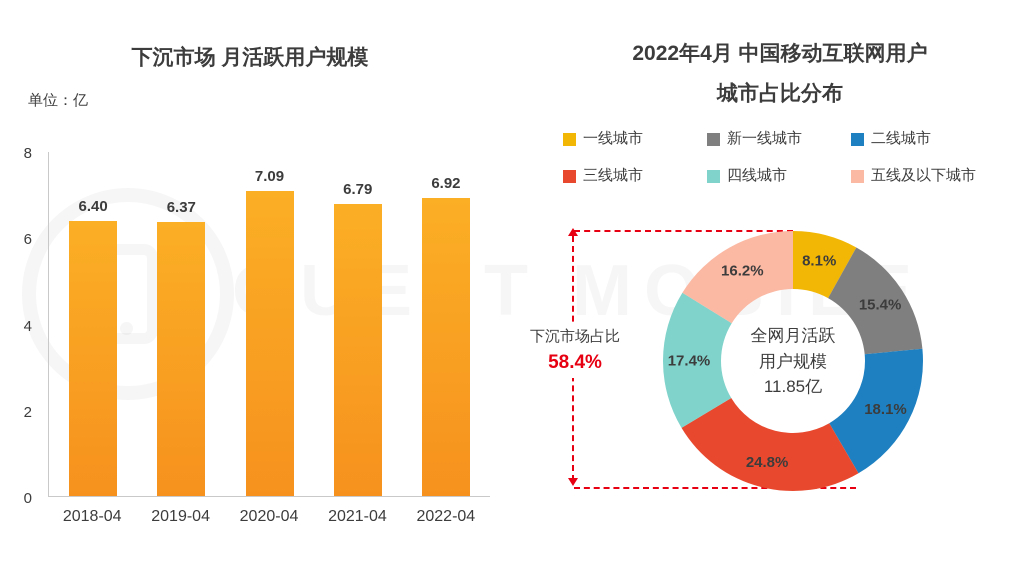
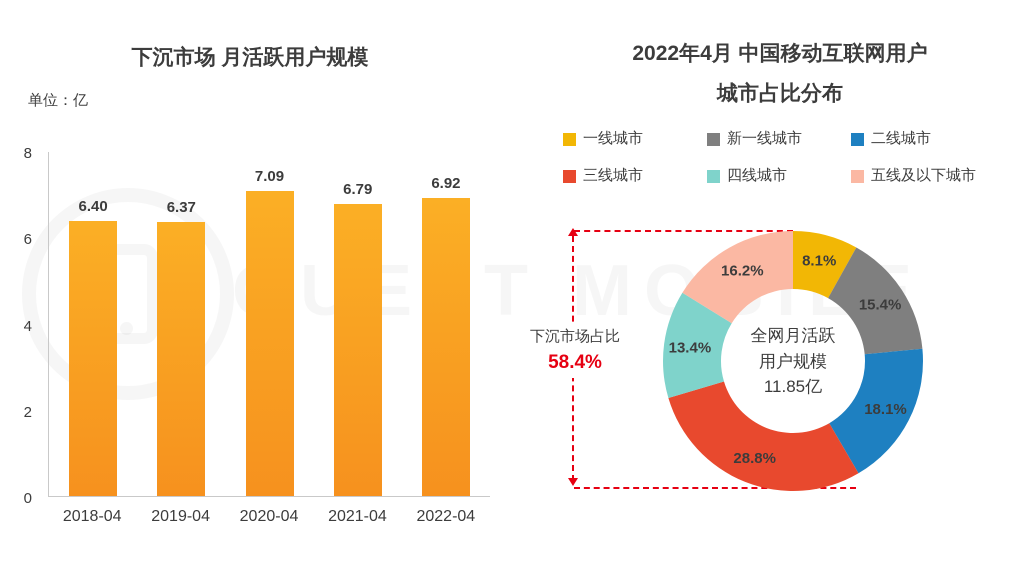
2022年4月 中国移动互联网用户 城市占比分布/三线城市: 24.8% -> 28.8%
2022年4月 中国移动互联网用户 城市占比分布/四线城市: 17.4% -> 13.4%
